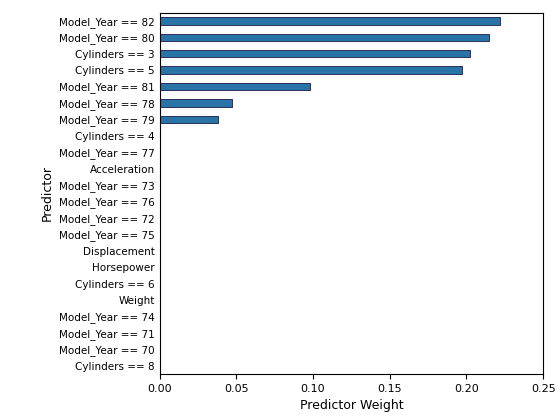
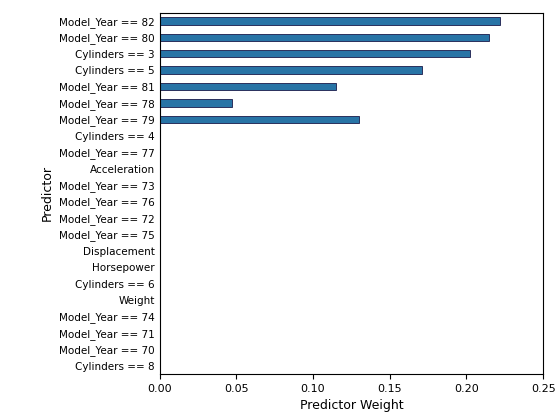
Cylinders == 5: 0.197 -> 0.171
Model_Year == 81: 0.098 -> 0.115
Model_Year == 79: 0.038 -> 0.130
